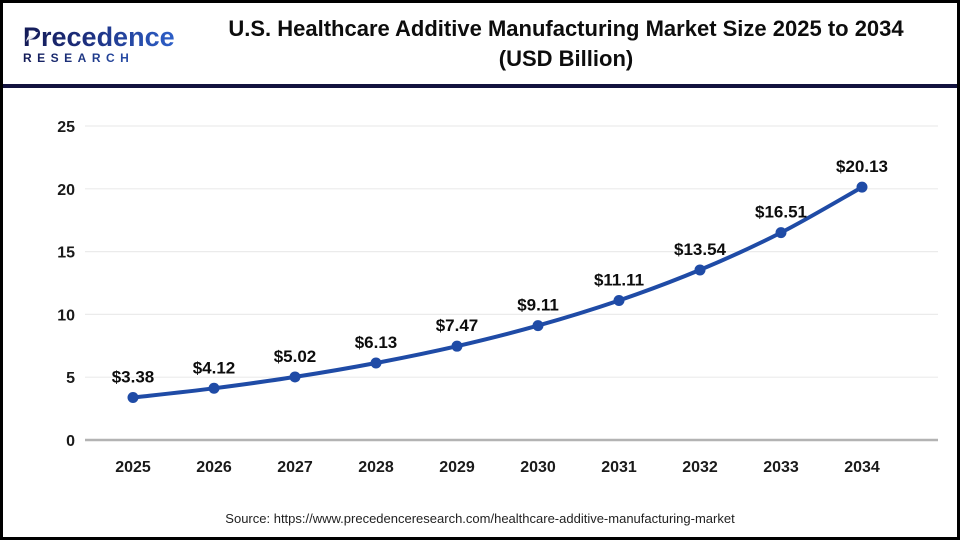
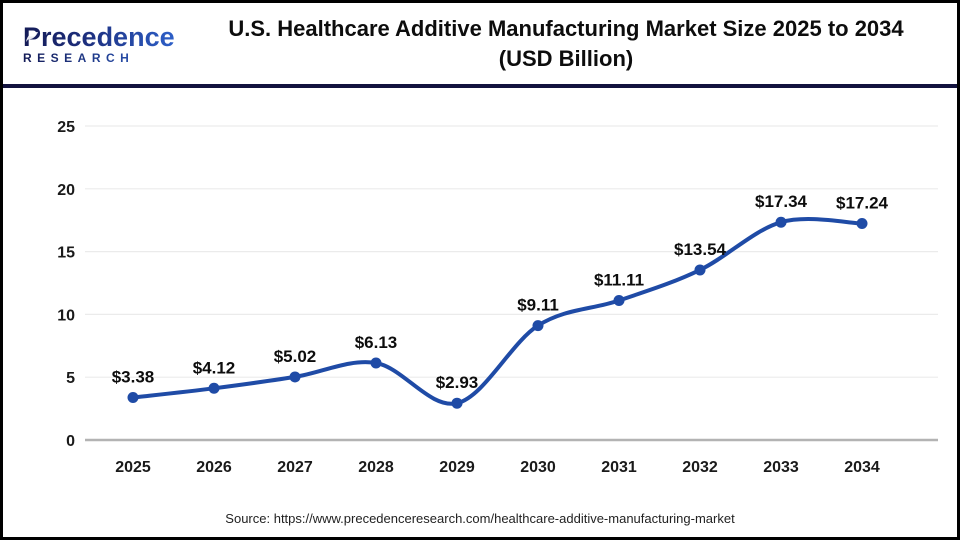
2029: $7.47 -> $2.93
2033: $16.51 -> $17.34
2034: $20.13 -> $17.24
